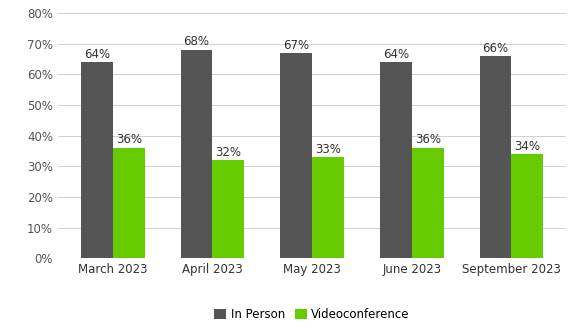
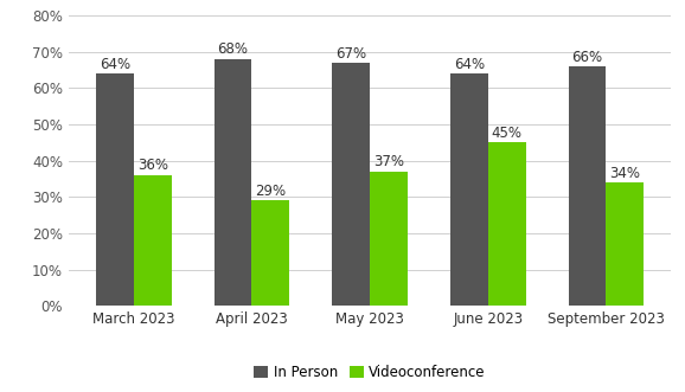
Videoconference/April 2023: 32% -> 29%
Videoconference/May 2023: 33% -> 37%
Videoconference/June 2023: 36% -> 45%
